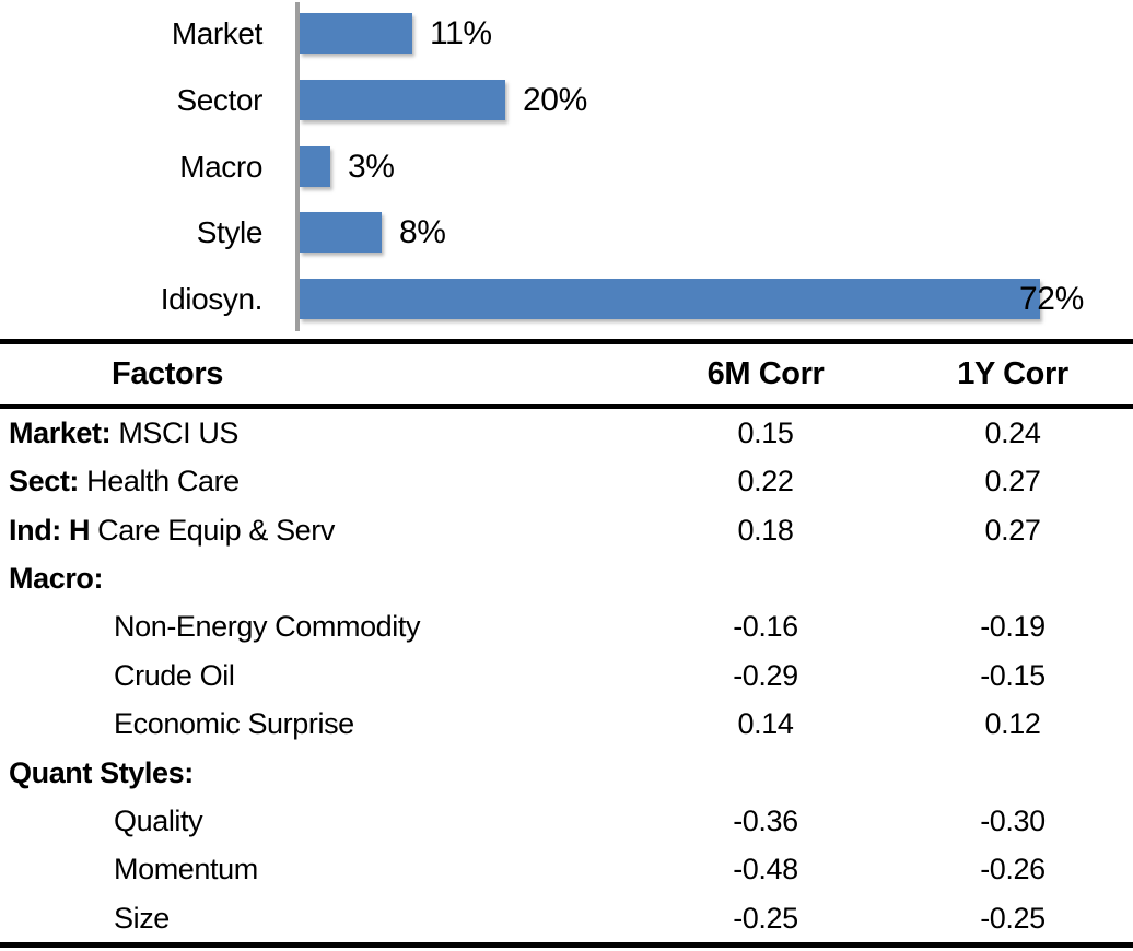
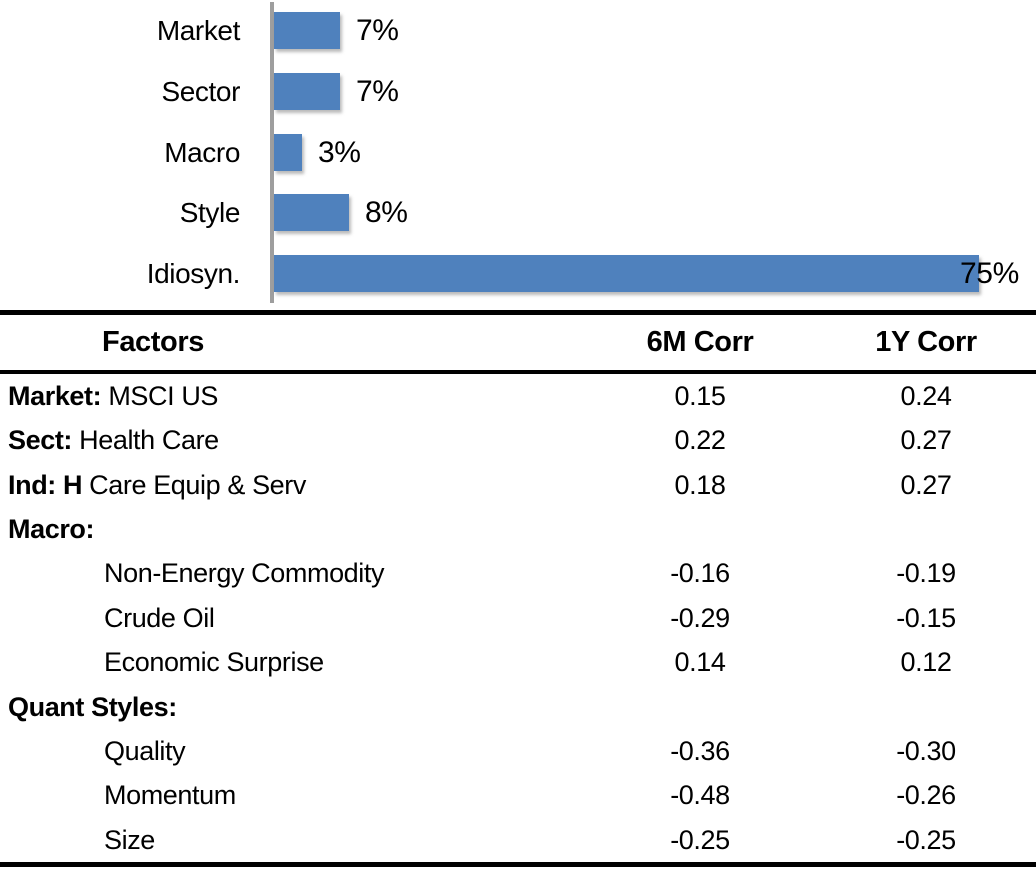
Market: 11% -> 7%
Sector: 20% -> 7%
Idiosyn.: 72% -> 75%
